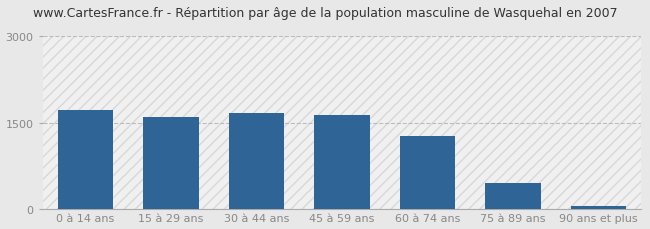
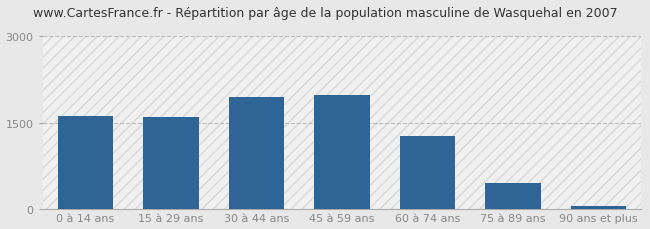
0 à 14 ans: 1720 -> 1620
30 à 44 ans: 1670 -> 1940
45 à 59 ans: 1640 -> 1980
